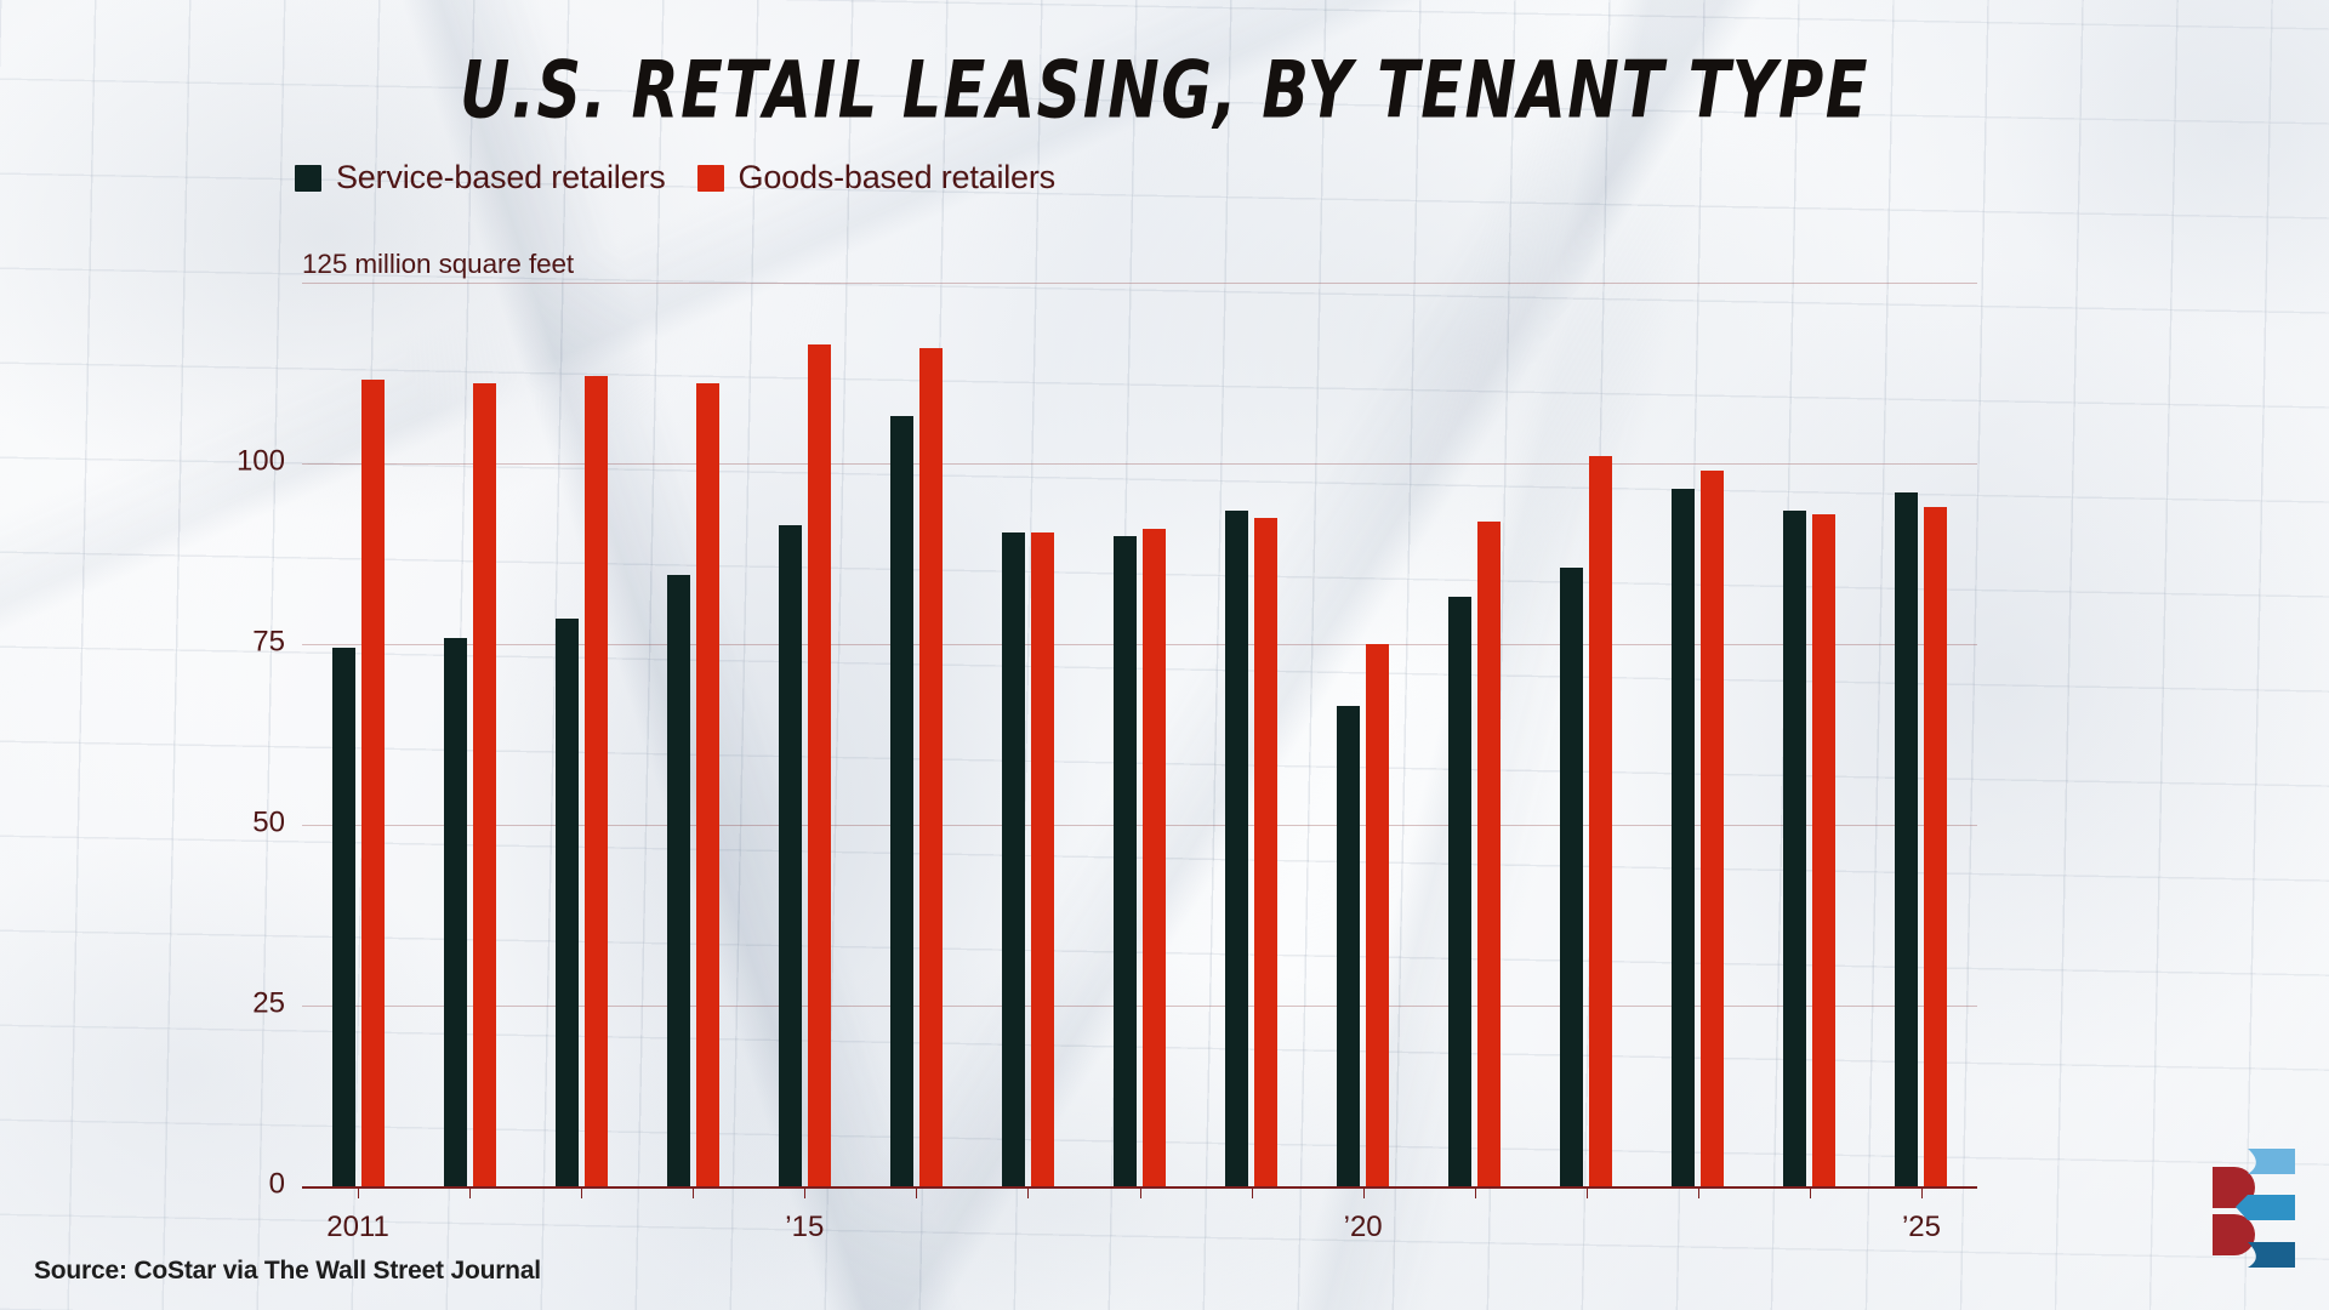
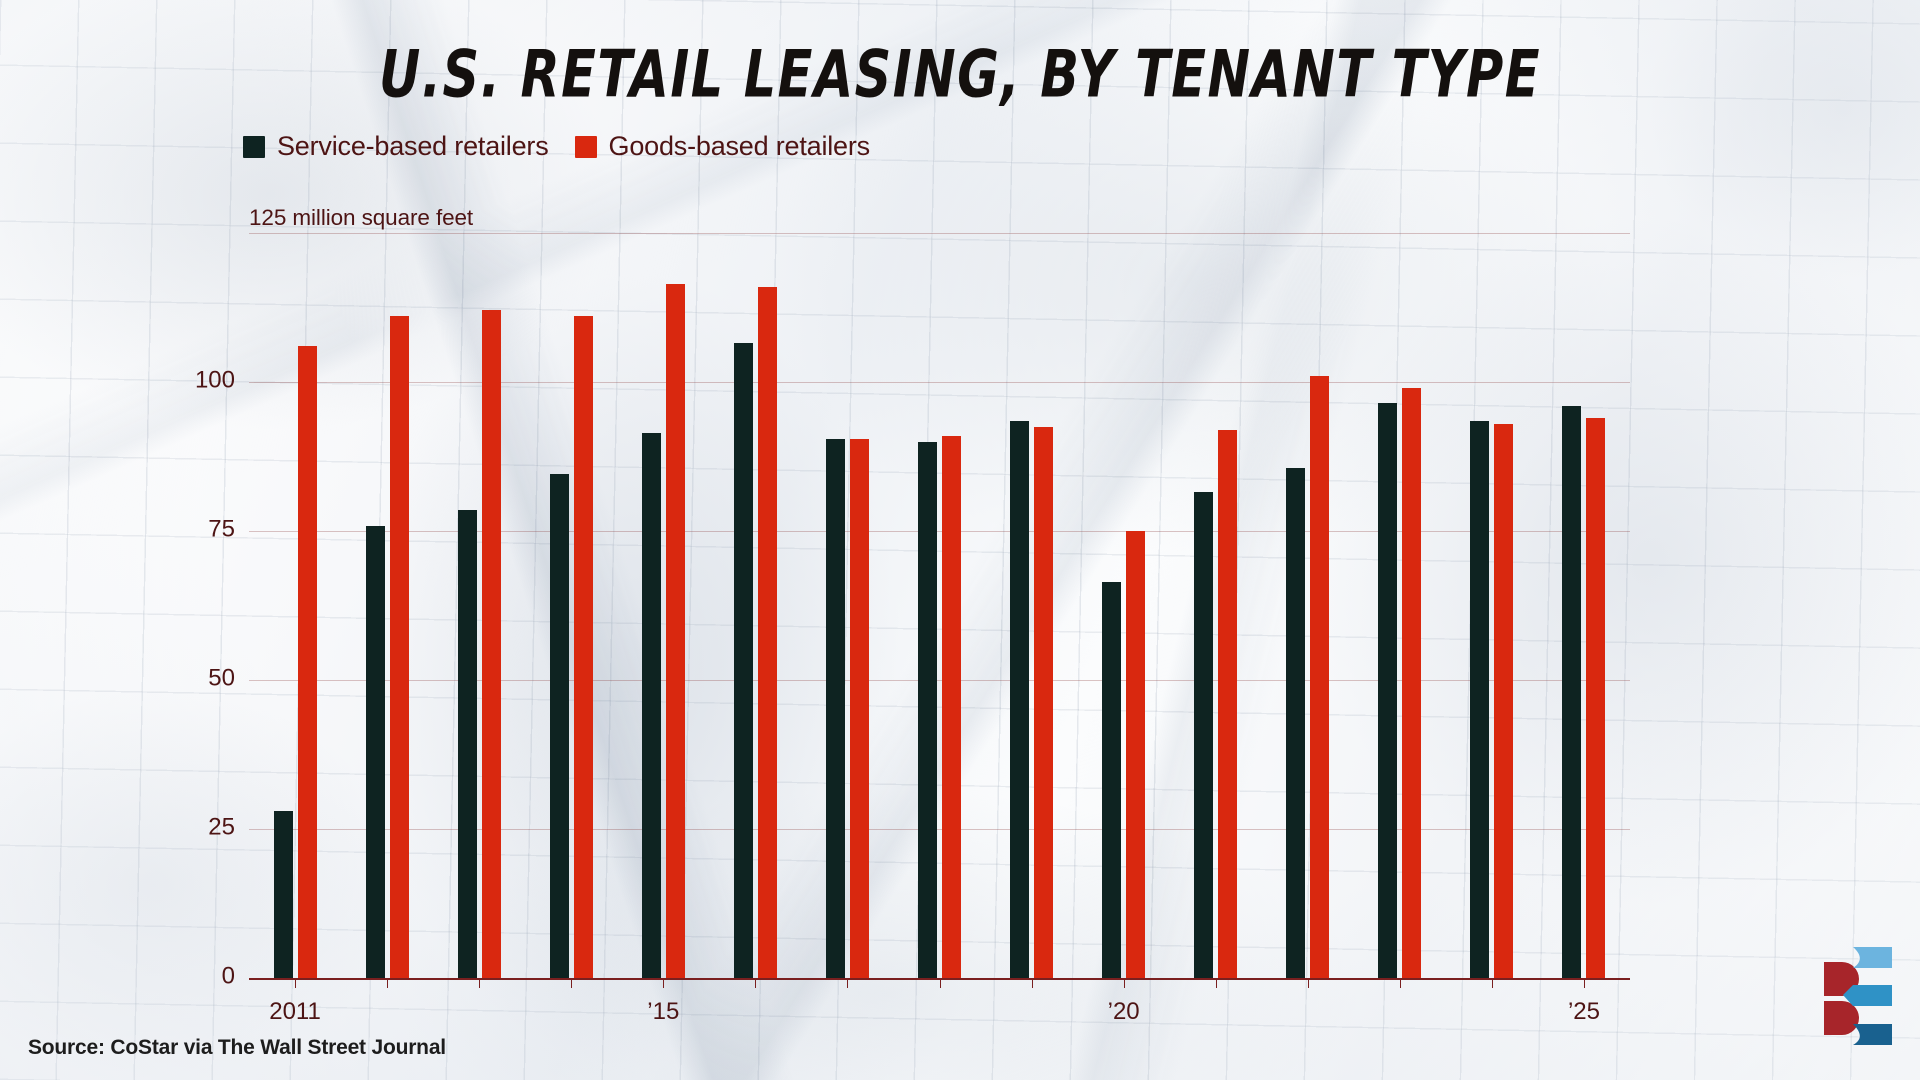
Service-based retailers/2011: 74 -> 28
Goods-based retailers/2011: 112 -> 106
